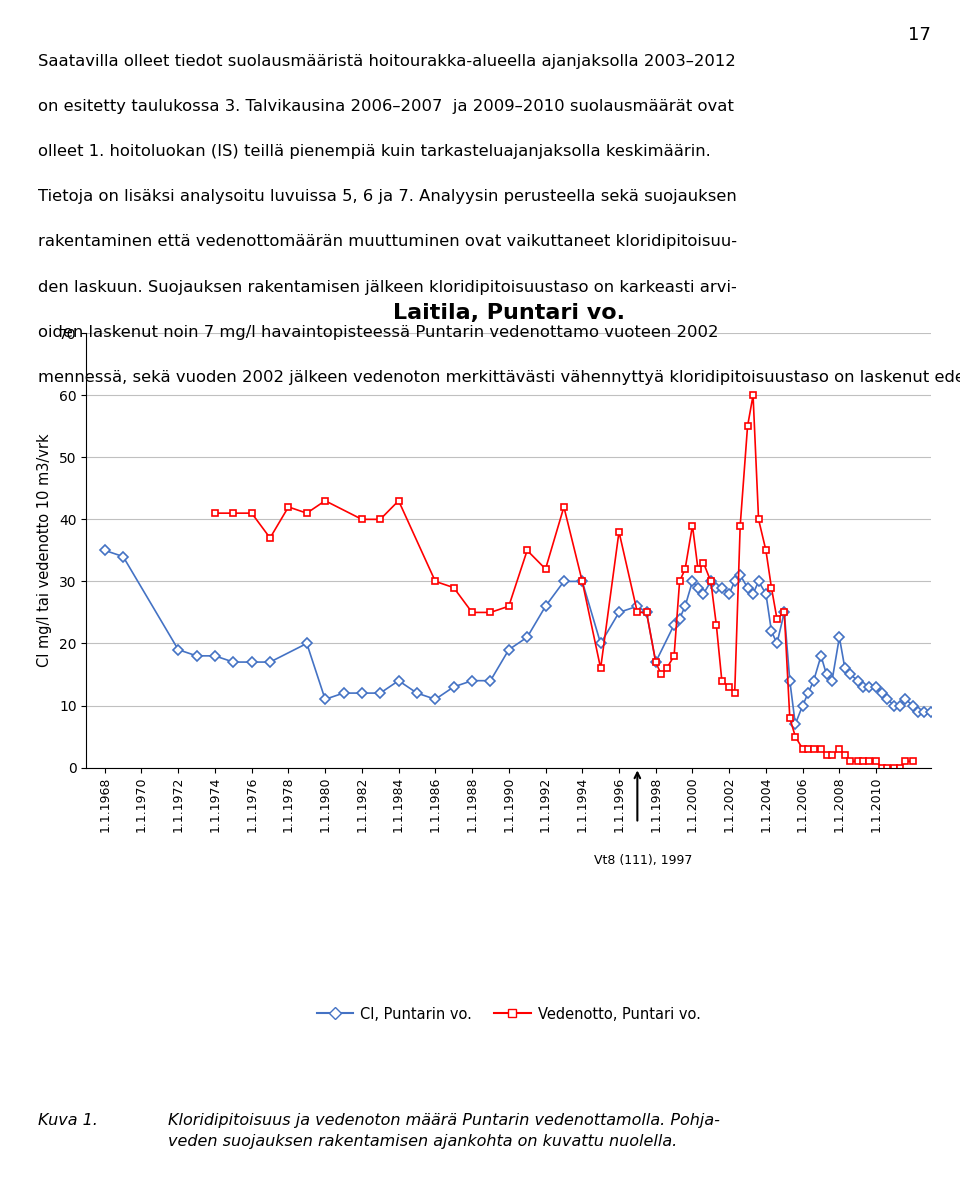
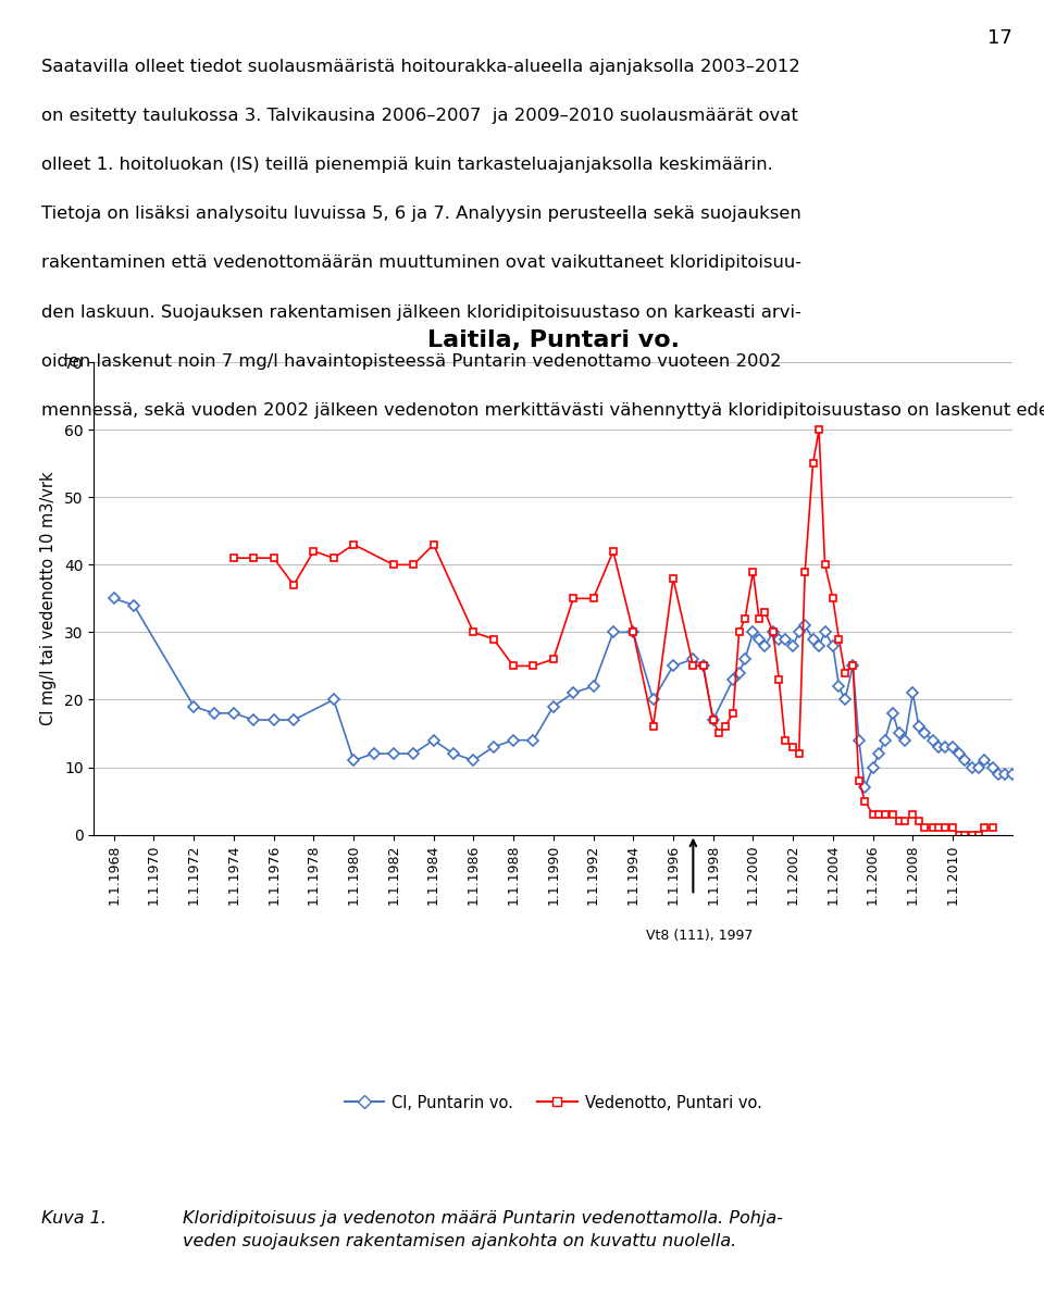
Cl, Puntarin vo./1.1.1992: 26 -> 22
Vedenotto, Puntari vo./1.1.1992: 32 -> 35
